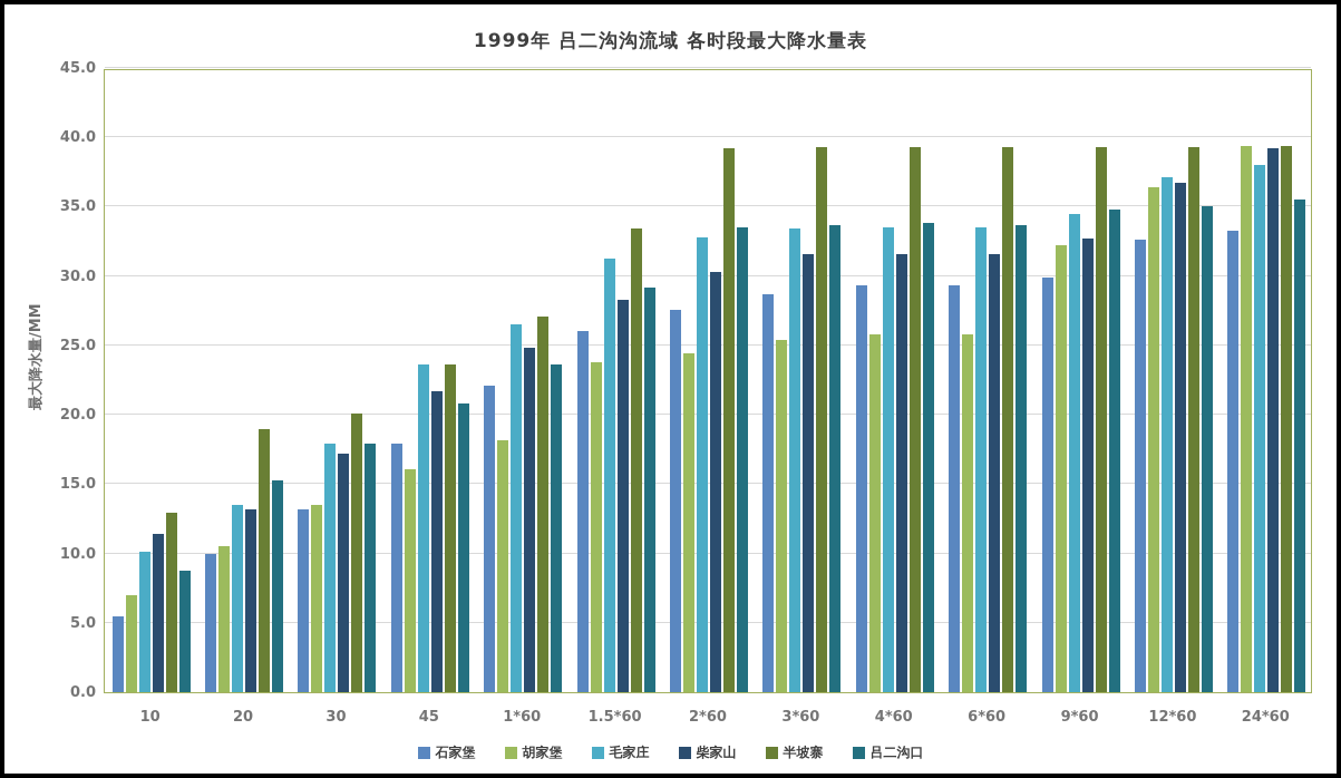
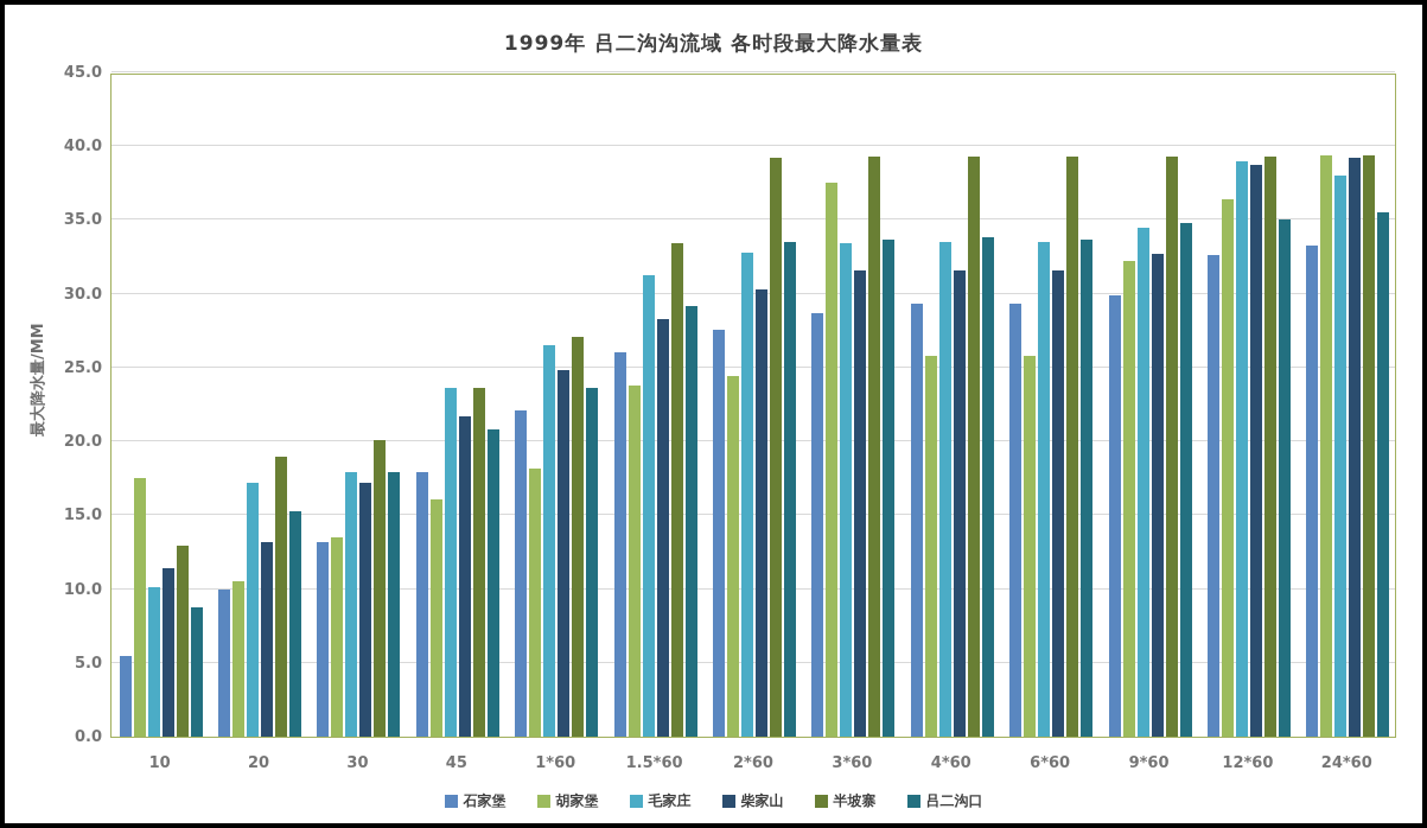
胡家堡/10: 7.0 -> 17.5
毛家庄/20: 13.5 -> 17.2
胡家堡/3*60: 25.4 -> 37.5
毛家庄/12*60: 37.1 -> 39.0
柴家山/12*60: 36.7 -> 38.7
